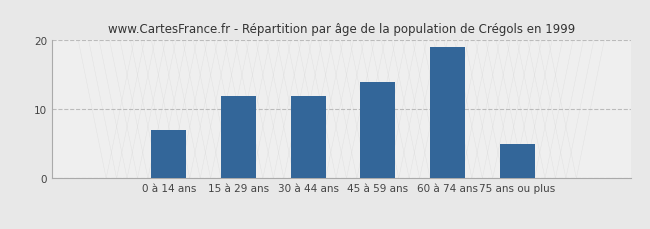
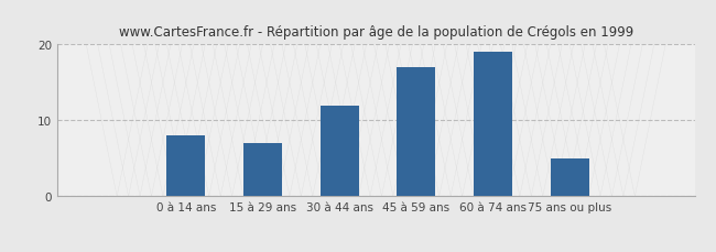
0 à 14 ans: 7 -> 8
15 à 29 ans: 12 -> 7
45 à 59 ans: 14 -> 17
